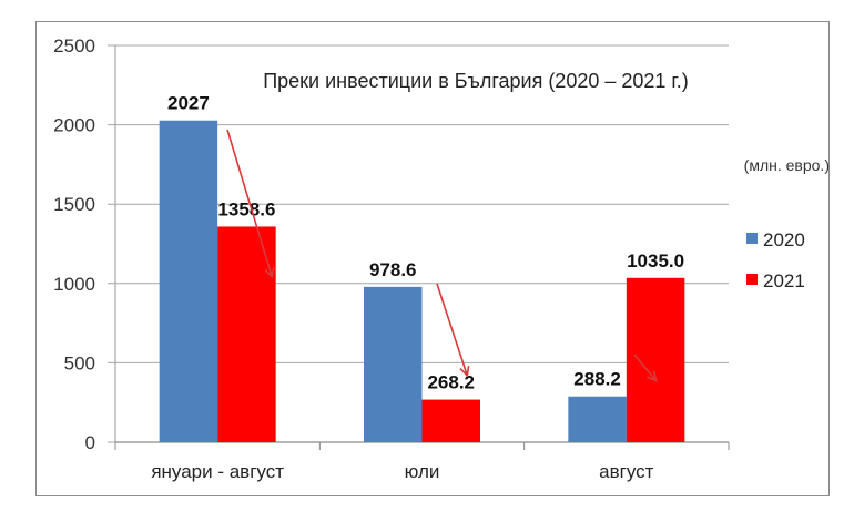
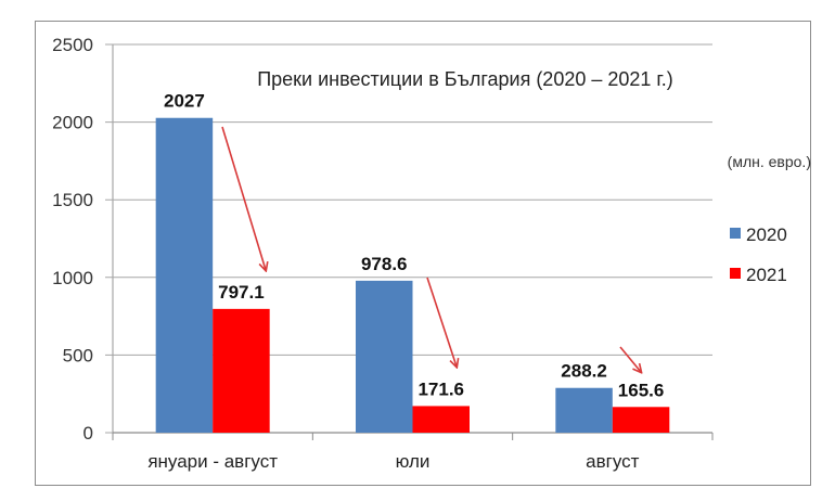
2021/януари - август: 1358.6 -> 797.1
2021/юли: 268.2 -> 171.6
2021/август: 1035.0 -> 165.6
